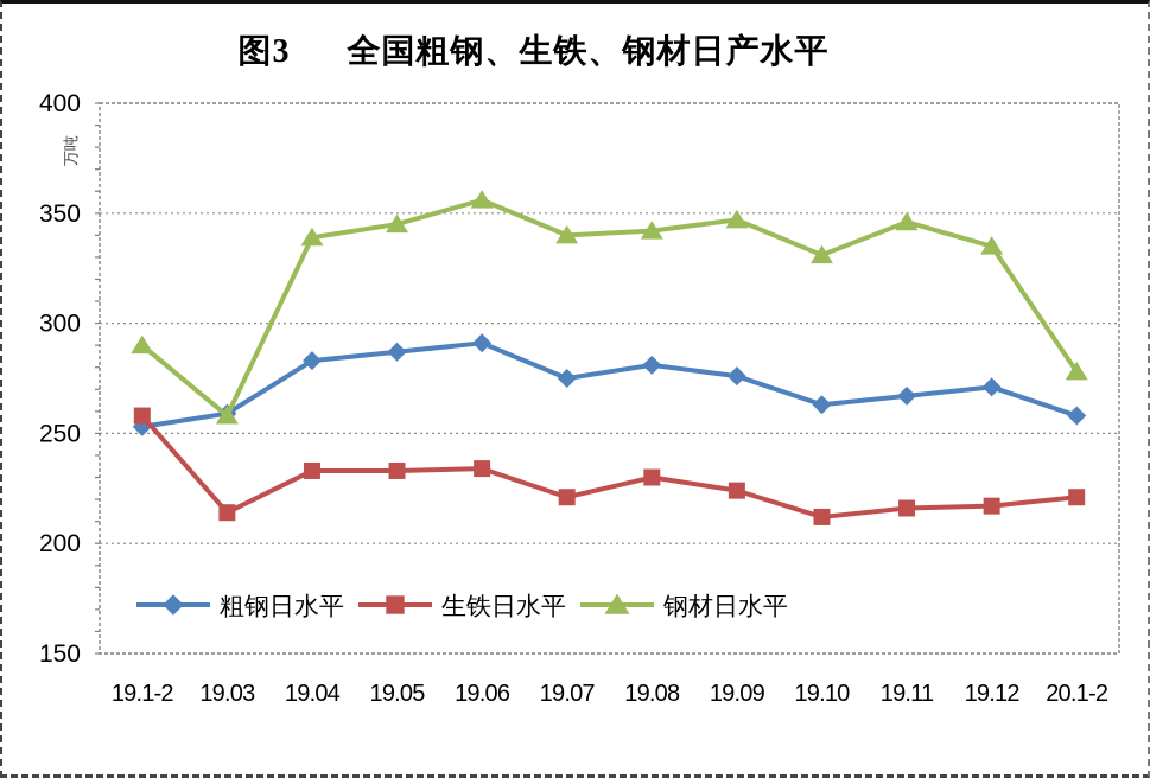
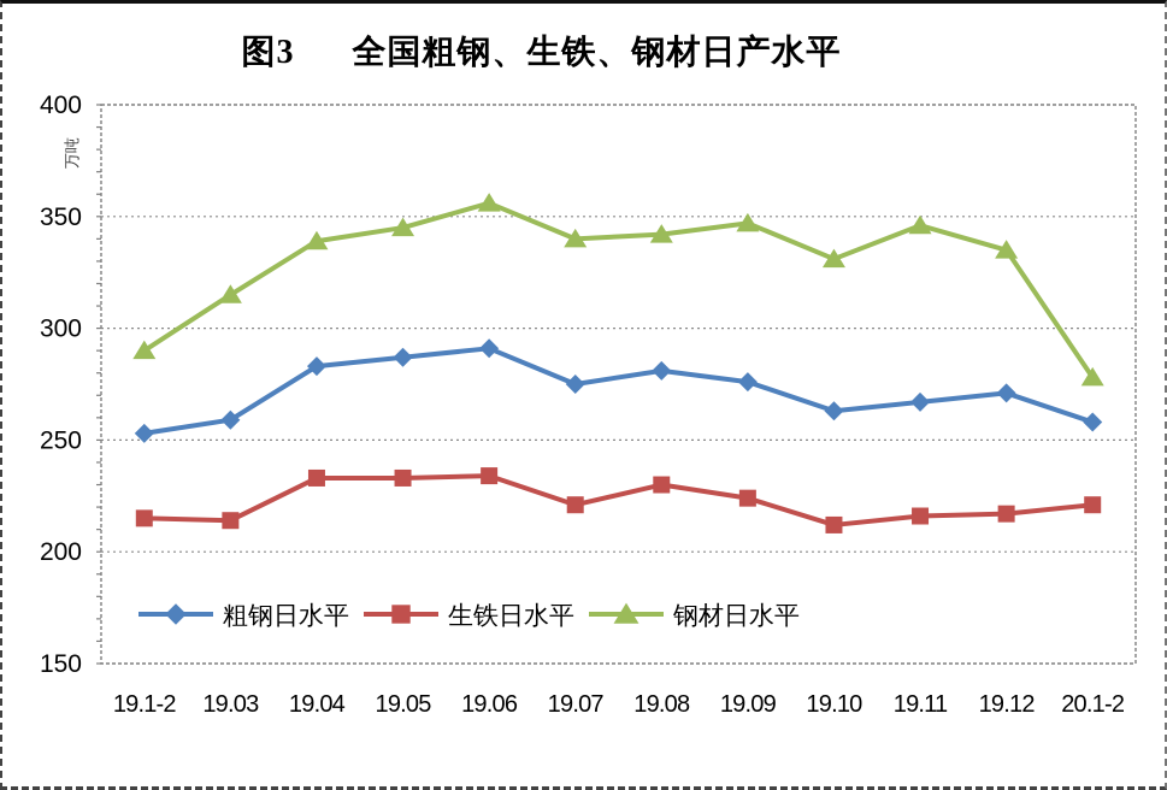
生铁日水平/19.1-2: 258 -> 215
钢材日水平/19.03: 258 -> 315
